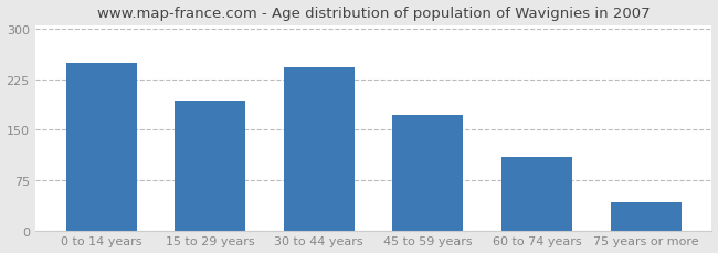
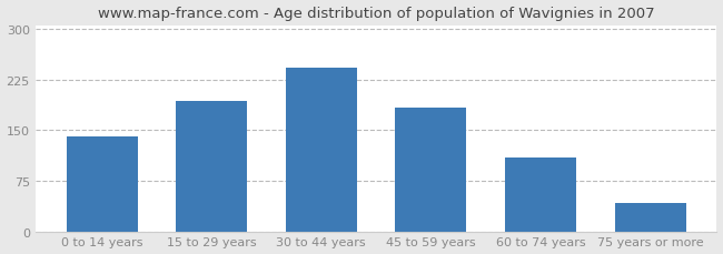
0 to 14 years: 249 -> 140
45 to 59 years: 172 -> 184
